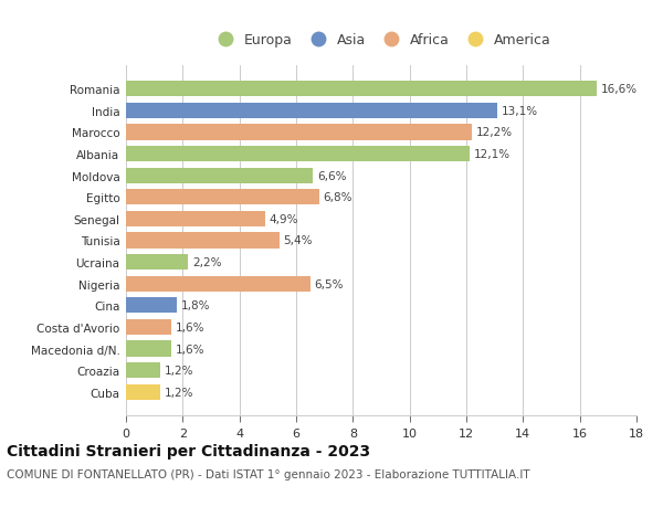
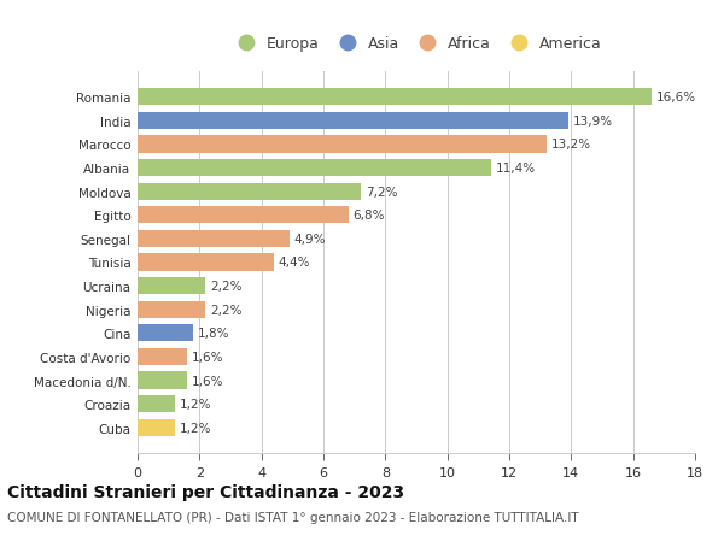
India: 13,1% -> 13,9%
Marocco: 12,2% -> 13,2%
Albania: 12,1% -> 11,4%
Moldova: 6,6% -> 7,2%
Tunisia: 5,4% -> 4,4%
Nigeria: 6,5% -> 2,2%
